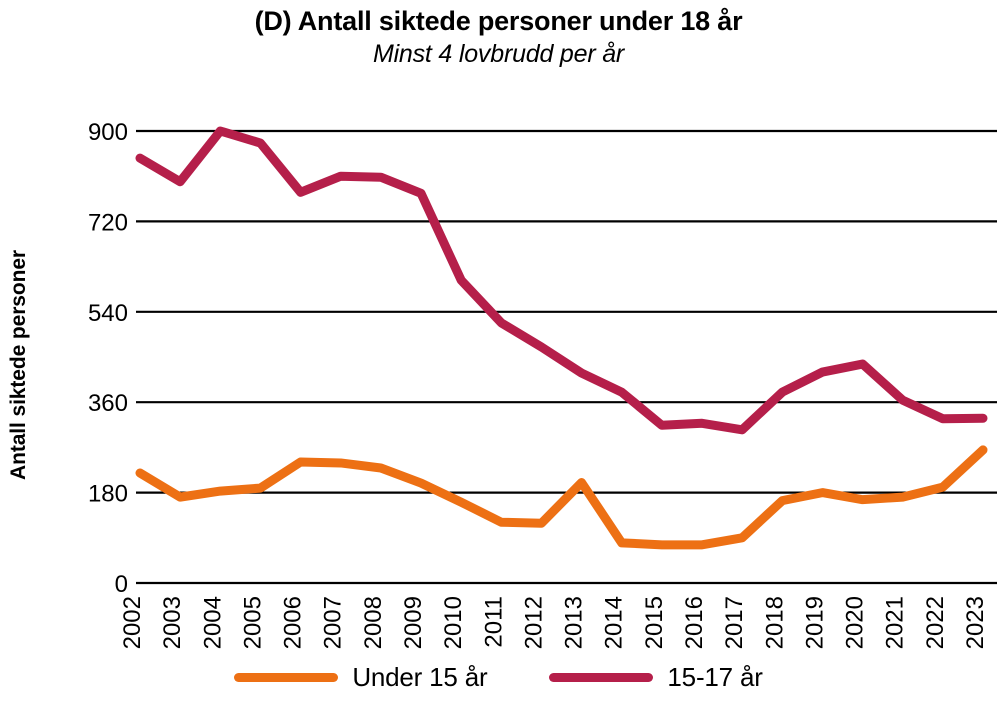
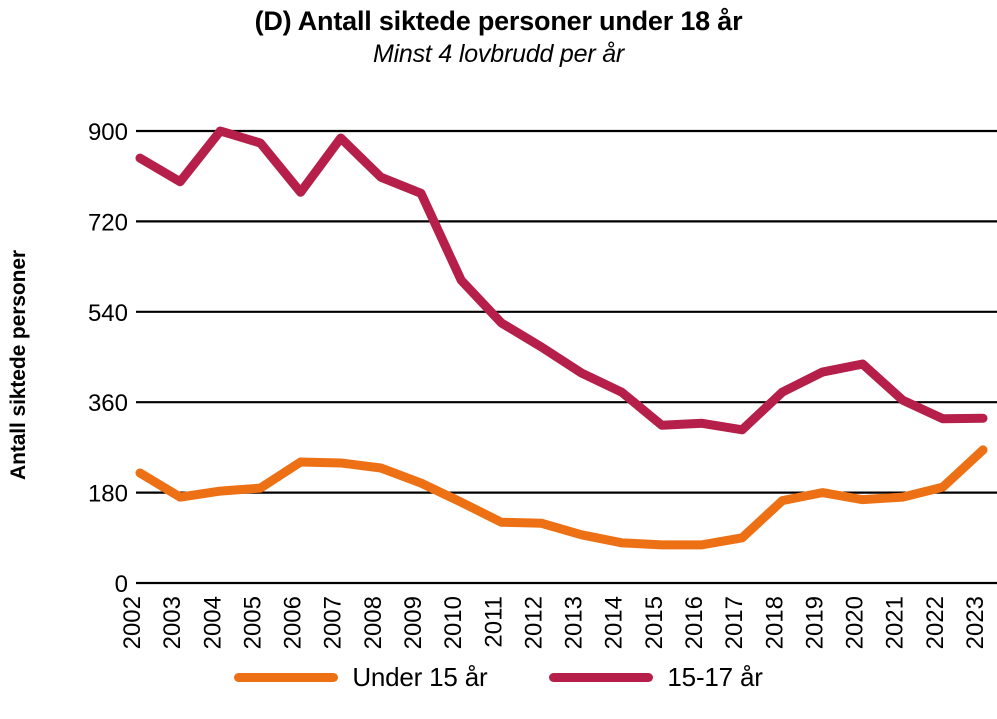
15-17 år/2007: 810 -> 890
Under 15 år/2013: 200 -> 100
